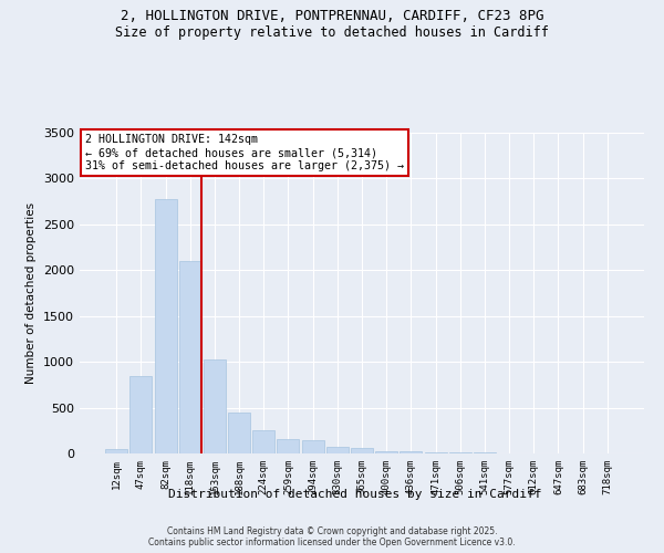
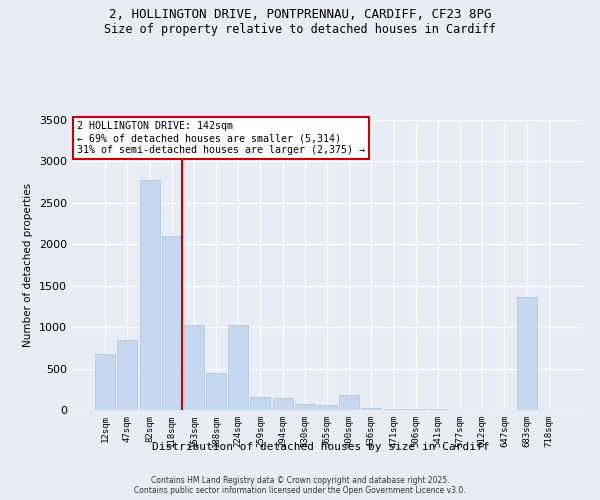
12sqm: 50 -> 680
224sqm: 250 -> 1020
400sqm: 30 -> 180
683sqm: 0 -> 1360
